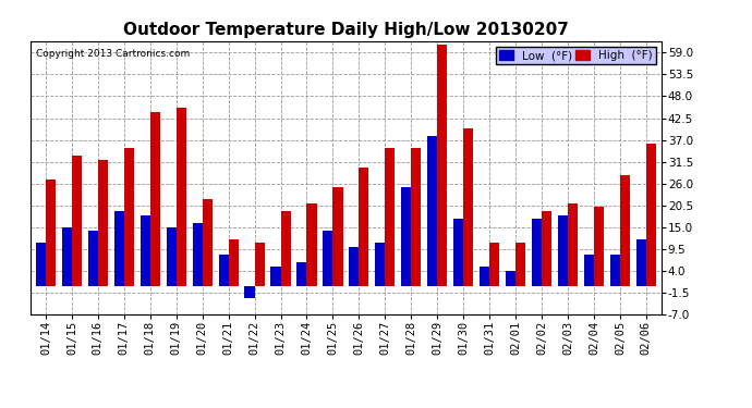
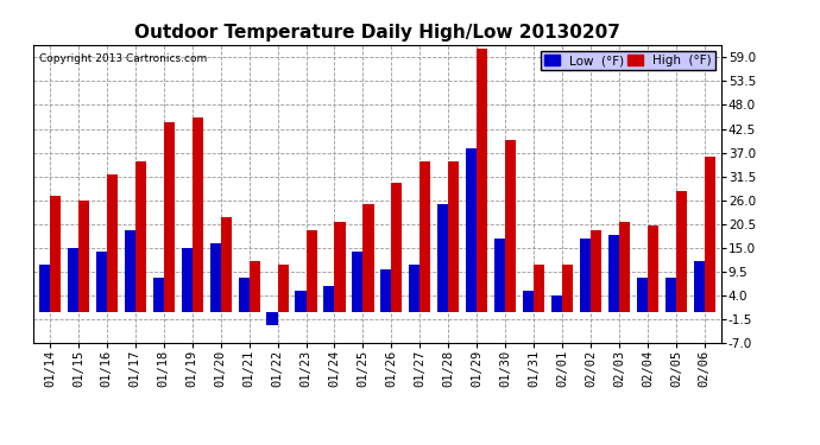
High (°F)/01/15: 33 -> 26
Low (°F)/01/18: 18 -> 8
